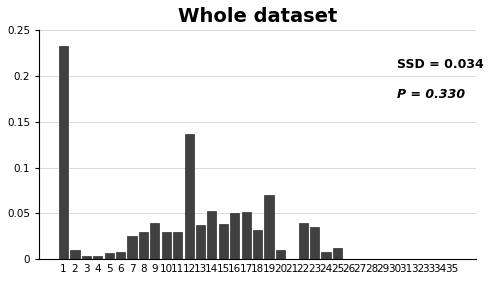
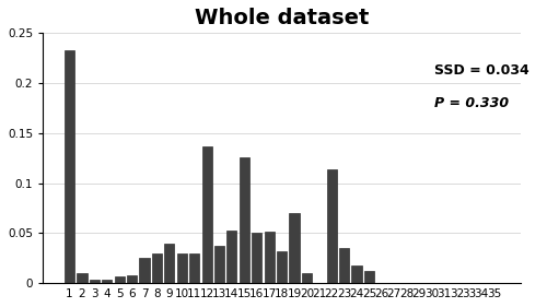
15: 0.038 -> 0.126
22: 0.040 -> 0.114
24: 0.008 -> 0.018
